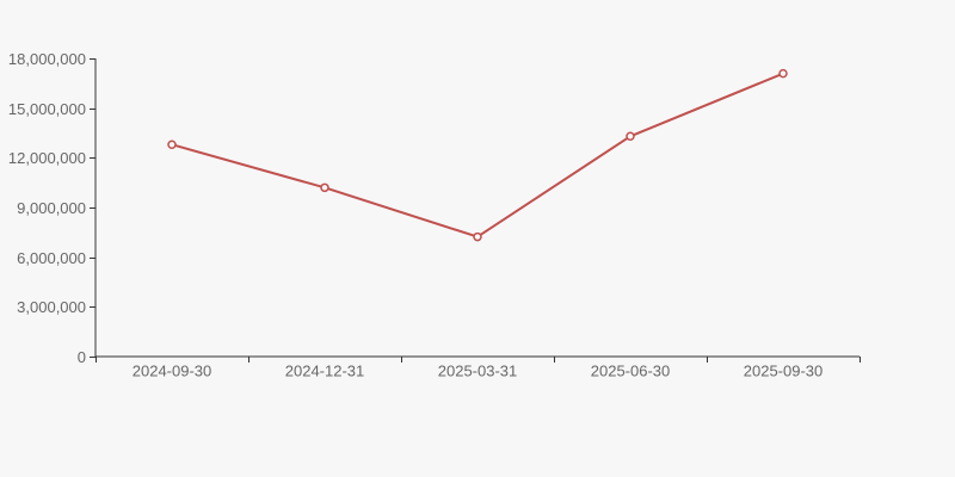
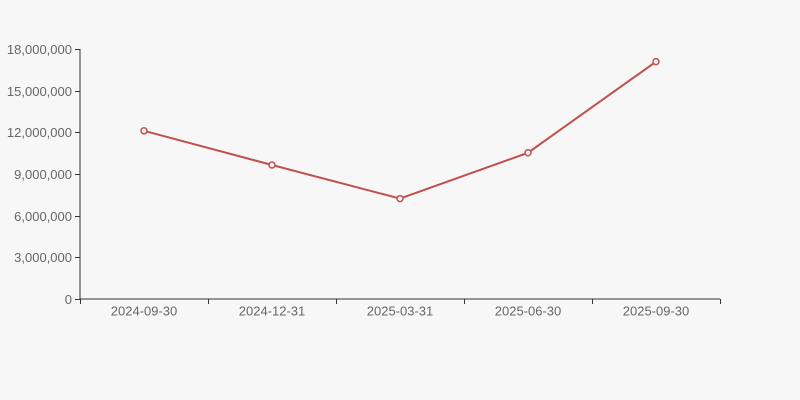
2024-09-30: 12800000 -> 12100000
2024-12-31: 10200000 -> 9600000
2025-06-30: 13300000 -> 10500000
